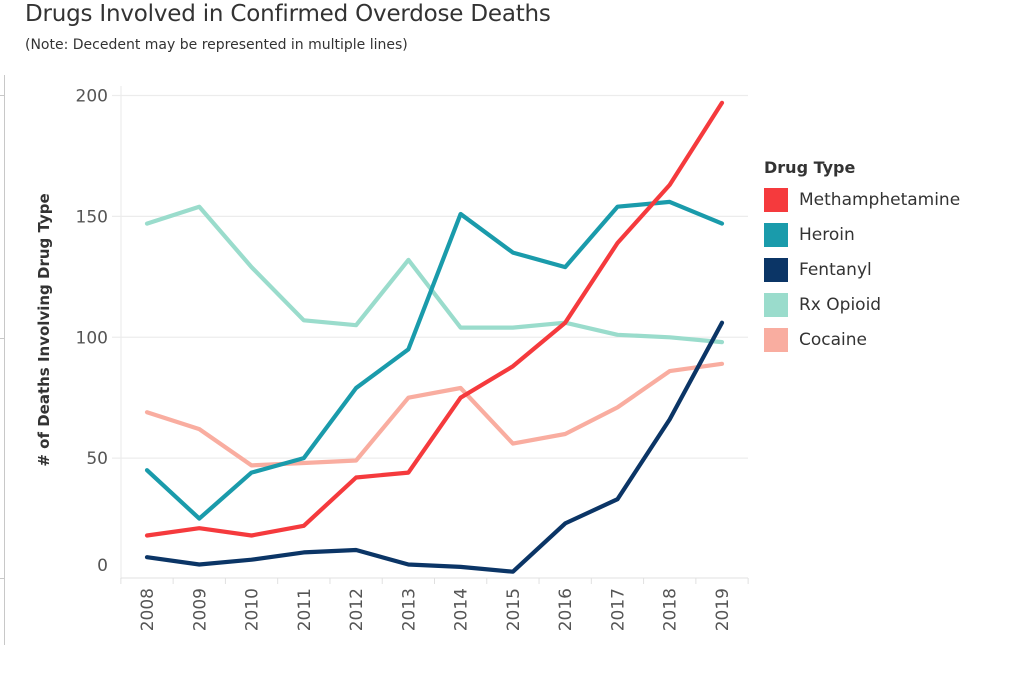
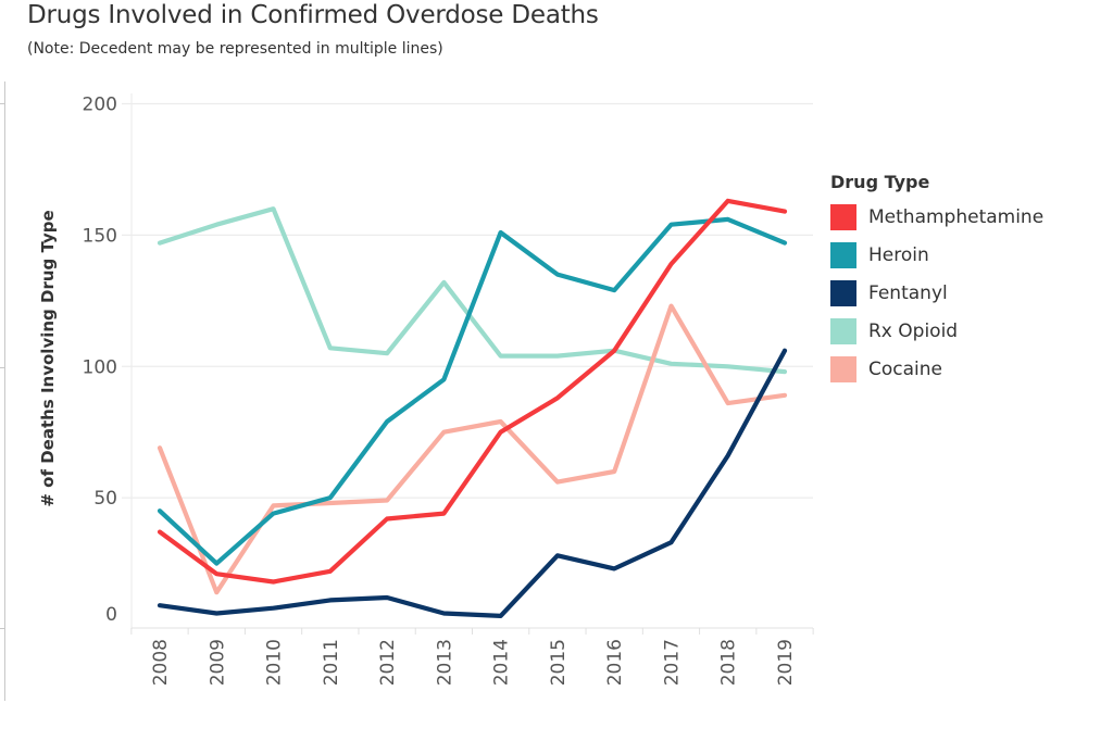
Methamphetamine/2008: 18 -> 37
Cocaine/2009: 62 -> 14
Rx Opioid/2010: 129 -> 160
Fentanyl/2015: 3 -> 28
Cocaine/2017: 71 -> 123
Methamphetamine/2019: 197 -> 159
